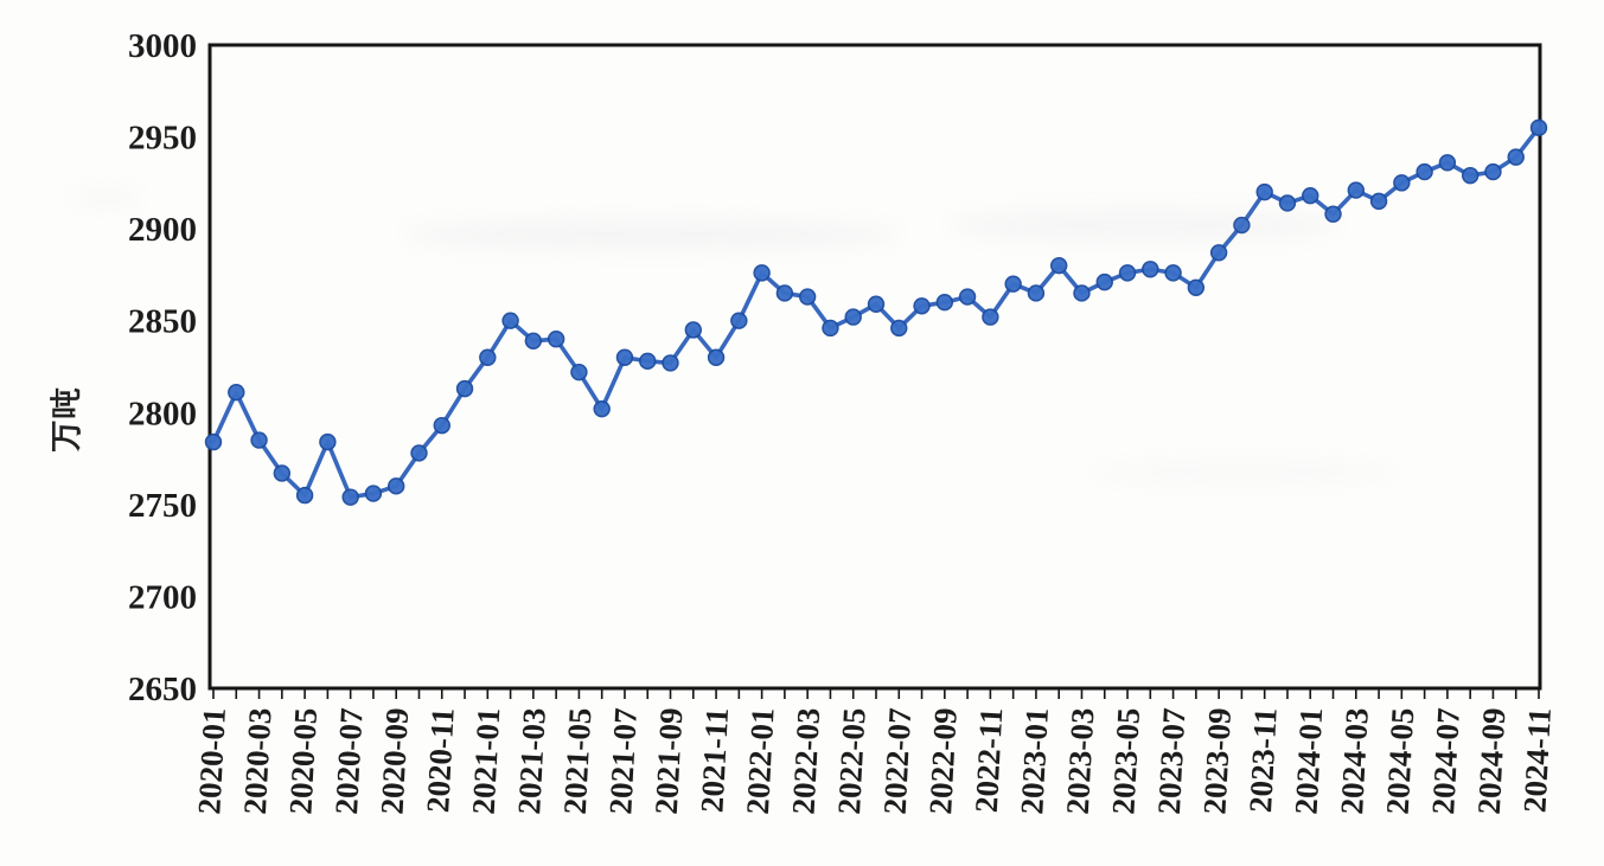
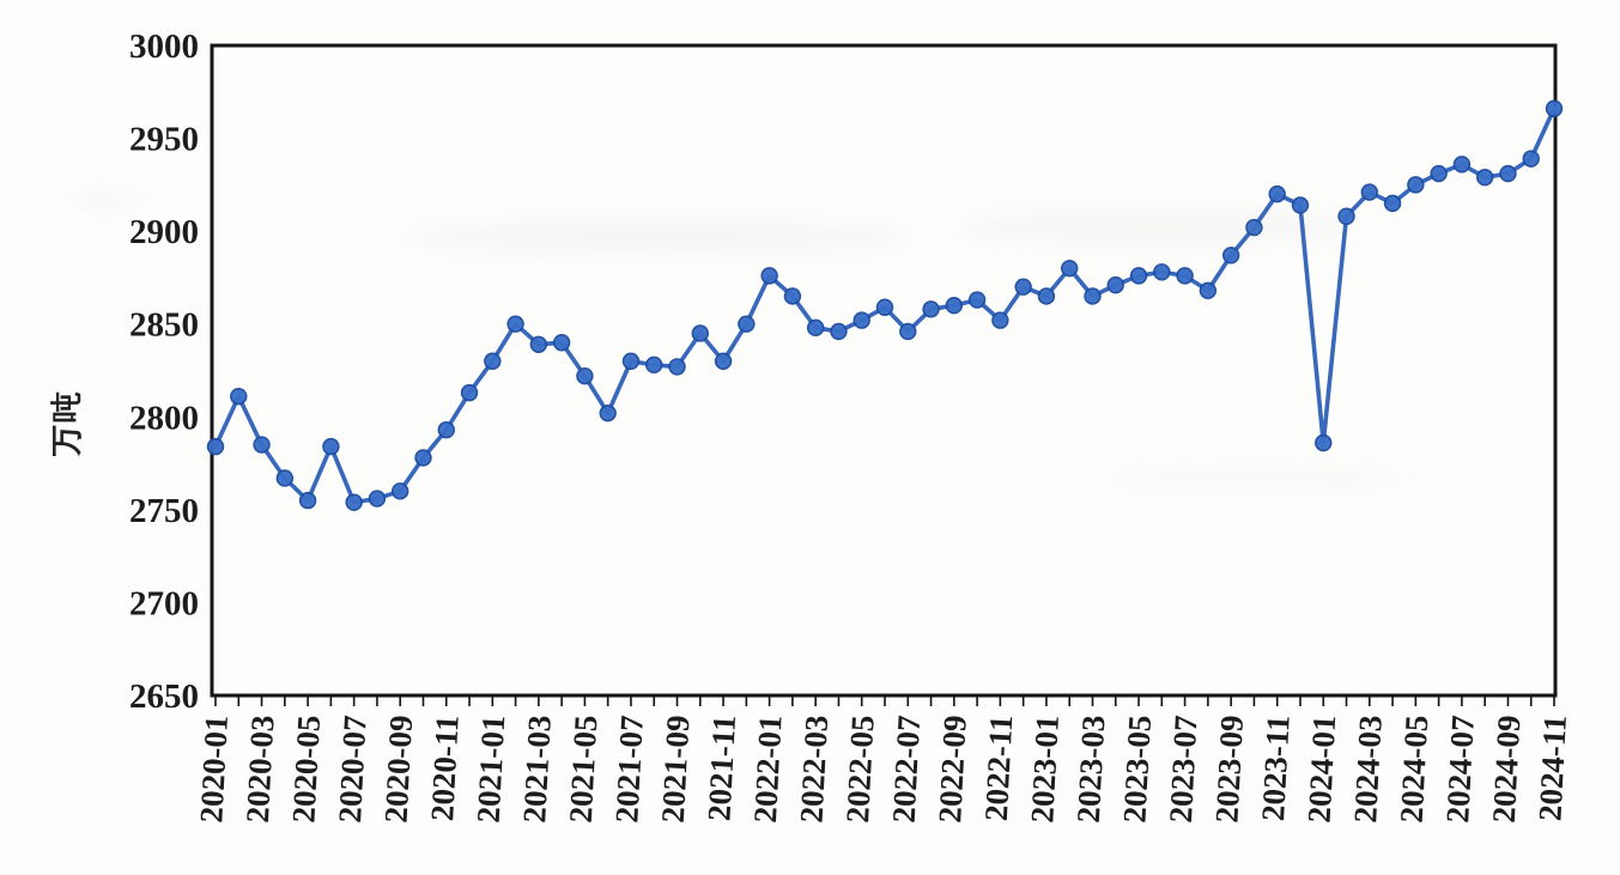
2022-03: 2863 -> 2848
2024-01: 2918 -> 2786
2024-11: 2955 -> 2966
